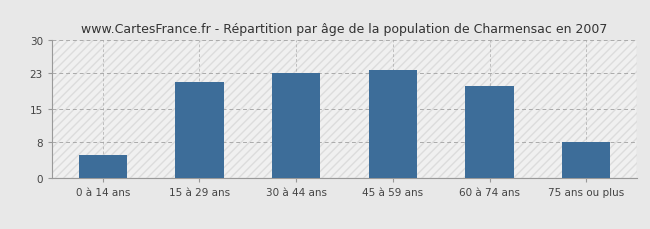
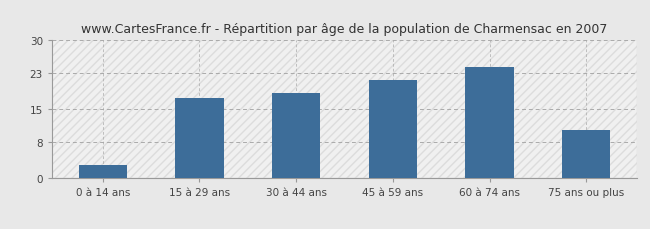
0 à 14 ans: 5.0 -> 3.0
15 à 29 ans: 21.0 -> 17.5
30 à 44 ans: 23.0 -> 18.5
45 à 59 ans: 23.5 -> 21.5
60 à 74 ans: 20.0 -> 24.2
75 ans ou plus: 8.0 -> 10.5
